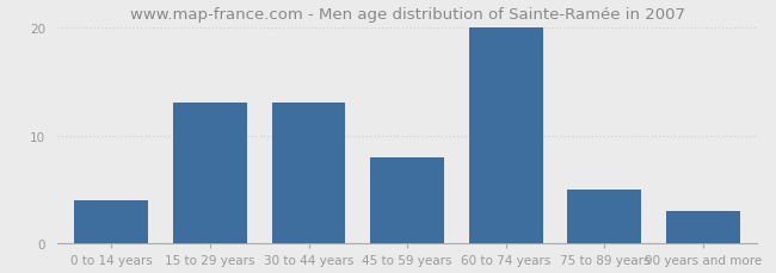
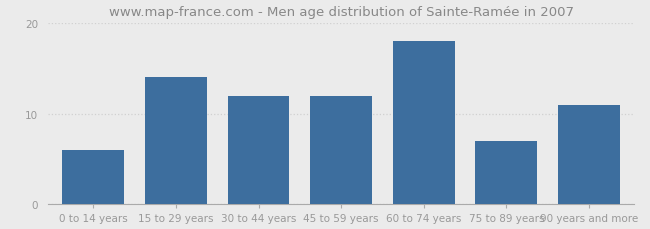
0 to 14 years: 4 -> 6
15 to 29 years: 13 -> 14
30 to 44 years: 13 -> 12
45 to 59 years: 8 -> 12
60 to 74 years: 20 -> 18
75 to 89 years: 5 -> 7
90 years and more: 3 -> 11
